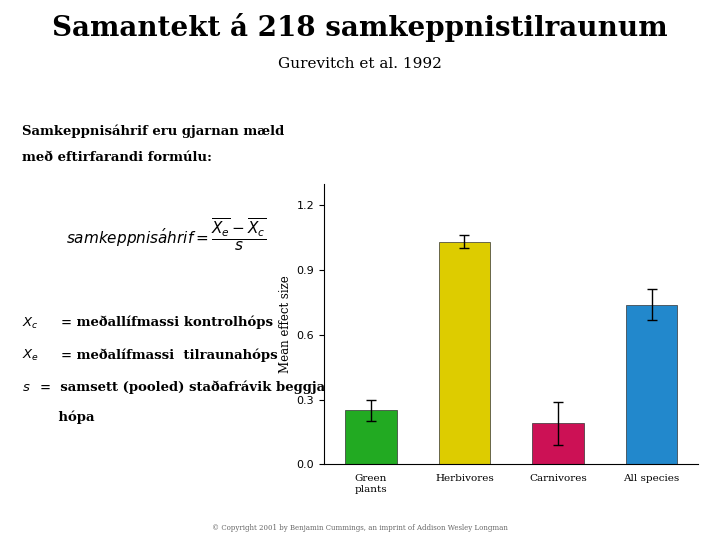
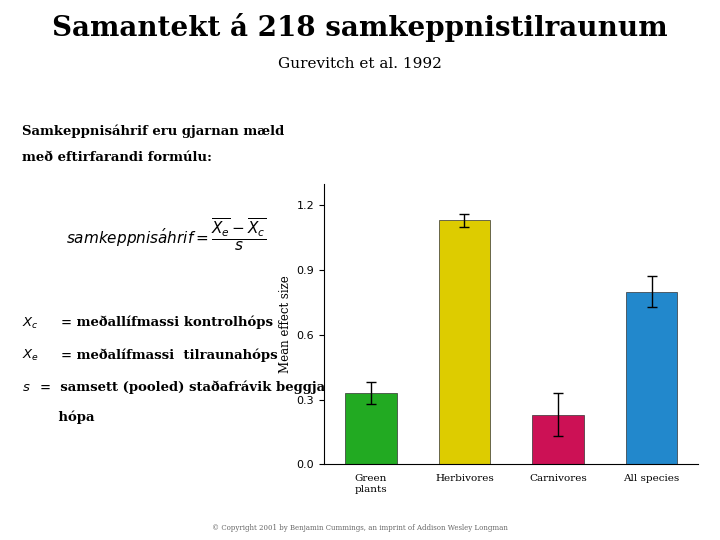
Green plants: 0.25 -> 0.33
Herbivores: 1.03 -> 1.13
Carnivores: 0.19 -> 0.23
All species: 0.74 -> 0.80
